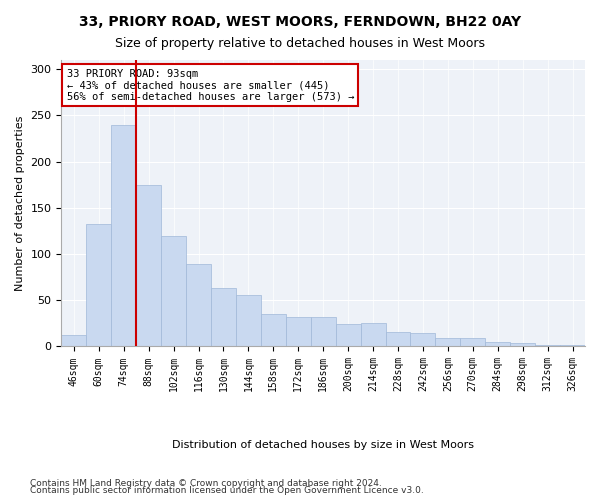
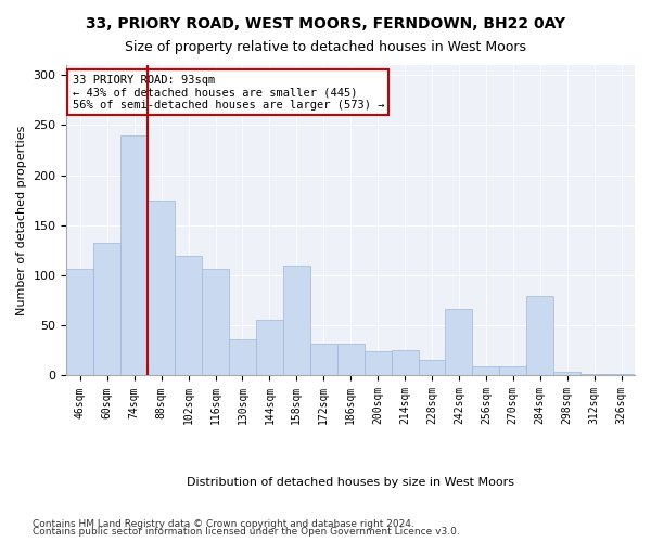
46sqm: 12 -> 106
116sqm: 89 -> 106
130sqm: 63 -> 36
158sqm: 35 -> 110
242sqm: 15 -> 66
284sqm: 5 -> 80
